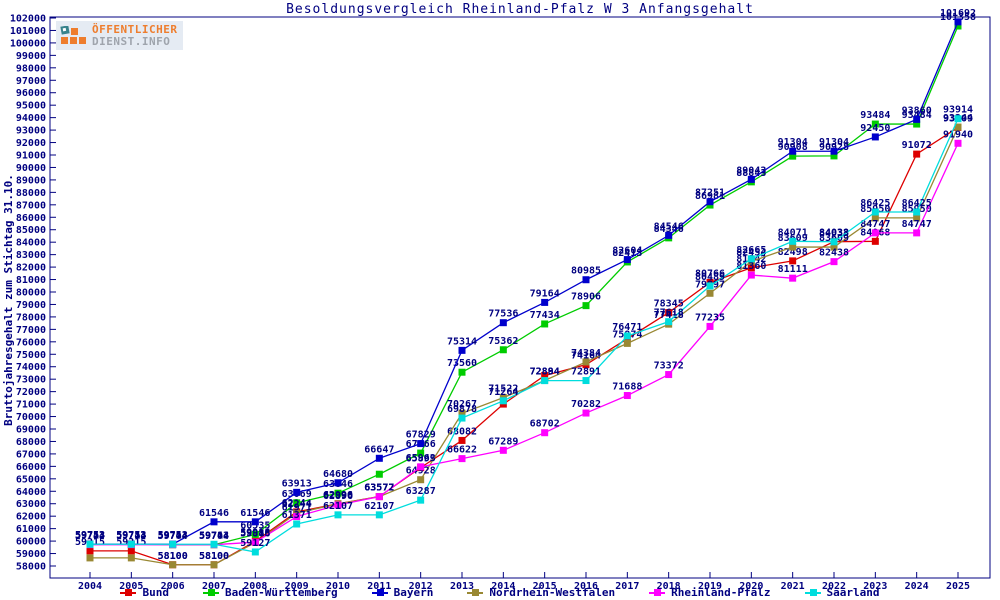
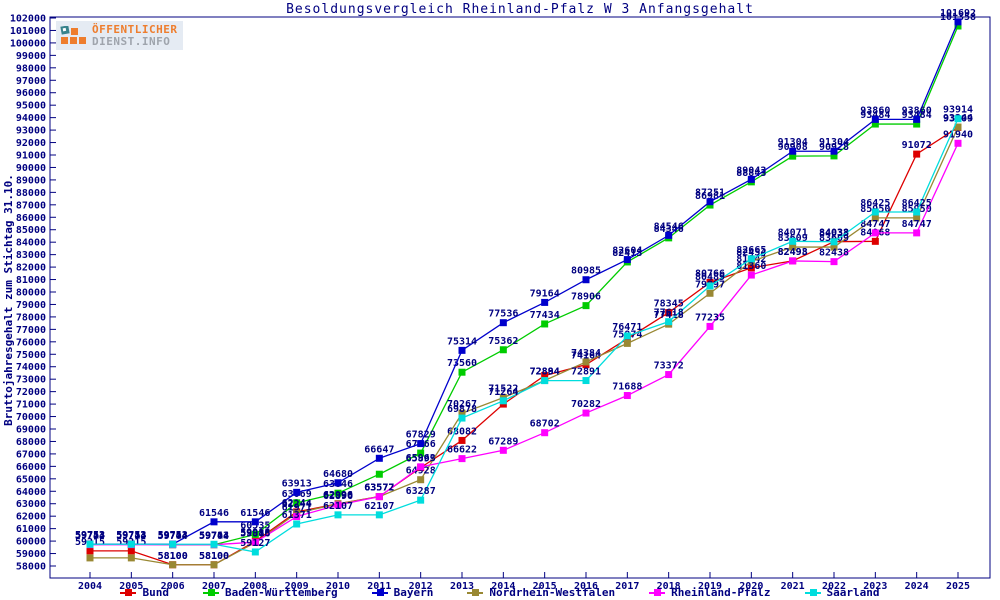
Rheinland-Pfalz/2021: 81111 -> 82493
Bayern/2023: 92450 -> 93860
